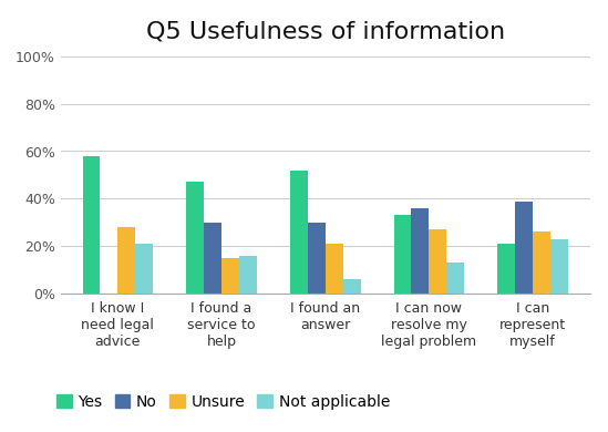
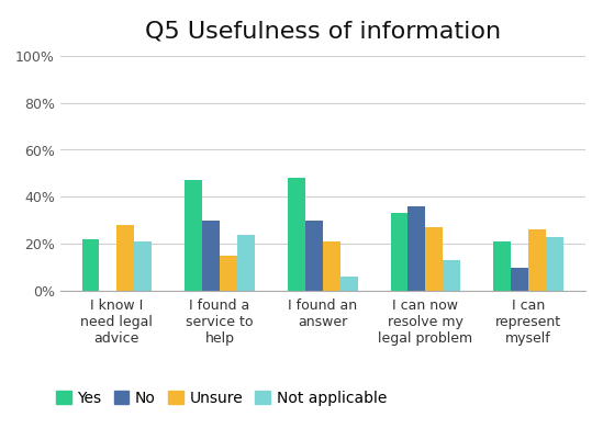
Yes/I know I need legal advice: 58% -> 22%
Not applicable/I found a service to help: 16% -> 24%
Yes/I found an answer: 52% -> 48%
No/I can represent myself: 39% -> 10%
